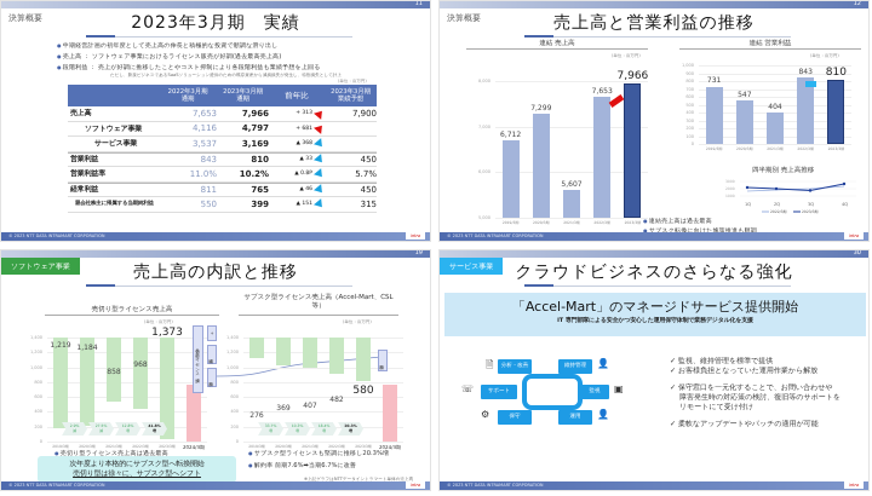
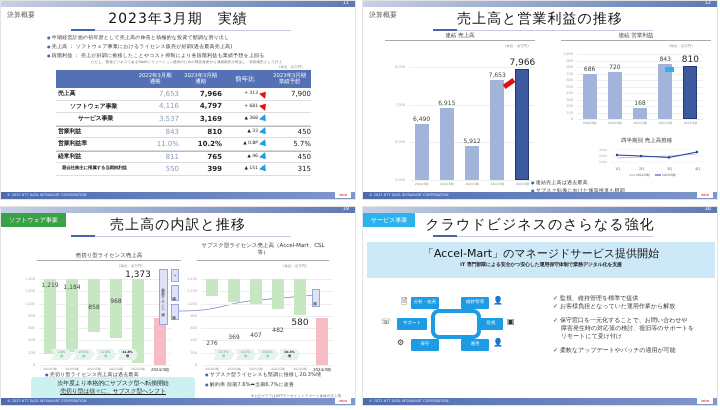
連結 売上高/2019/3期: 6,712 -> 6,490
連結 売上高/2020/3期: 7,299 -> 6,915
連結 売上高/2021/3期: 5,607 -> 5,912
連結 営業利益/2019/3期: 731 -> 686
連結 営業利益/2020/3期: 547 -> 720
連結 営業利益/2021/3期: 404 -> 168
